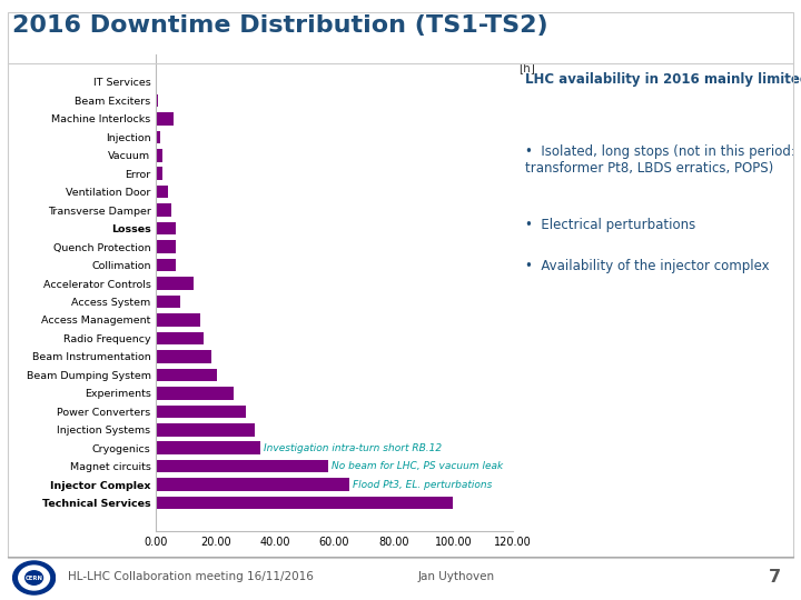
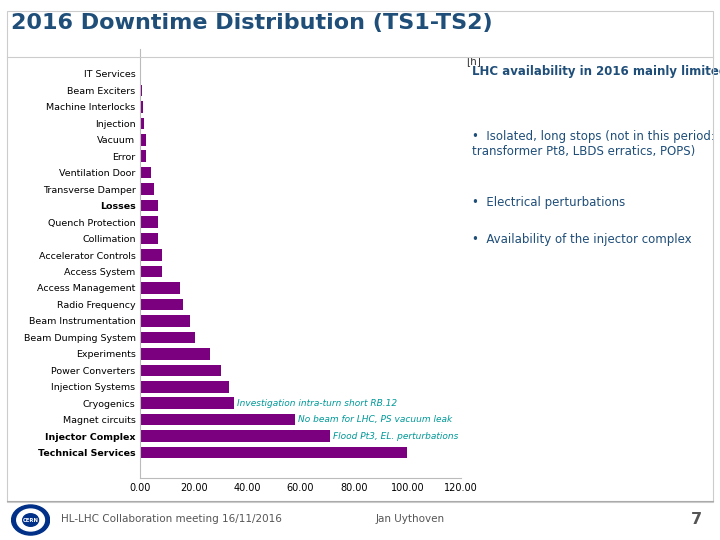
Machine Interlocks: 6.0 -> 0.8
Accelerator Controls: 12.5 -> 8.0
Injector Complex: 65.0 -> 71.0
